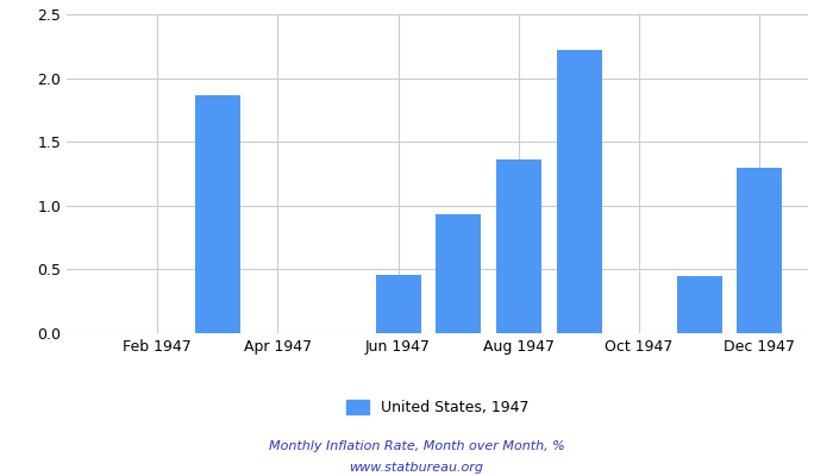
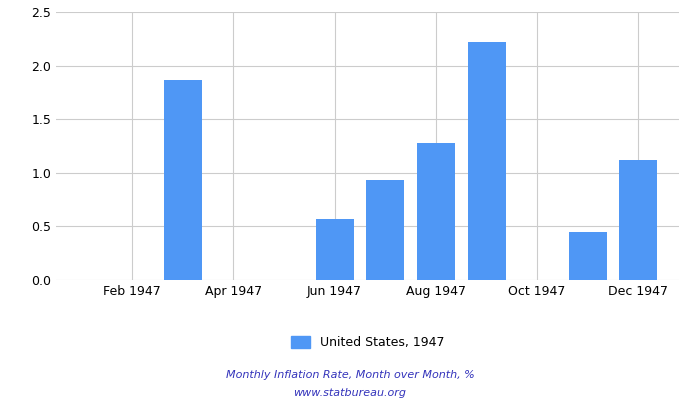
Jun 1947: 0.46 -> 0.57
Aug 1947: 1.36 -> 1.28
Dec 1947: 1.30 -> 1.12
